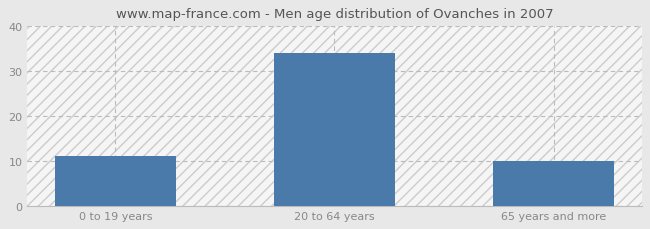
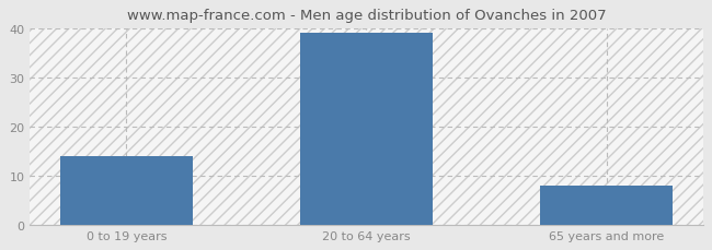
0 to 19 years: 11 -> 14
20 to 64 years: 34 -> 39
65 years and more: 10 -> 8
